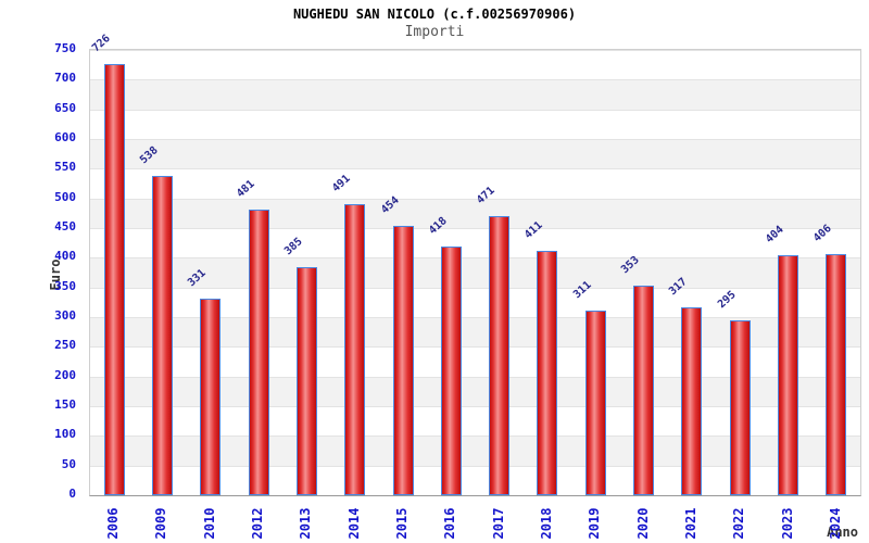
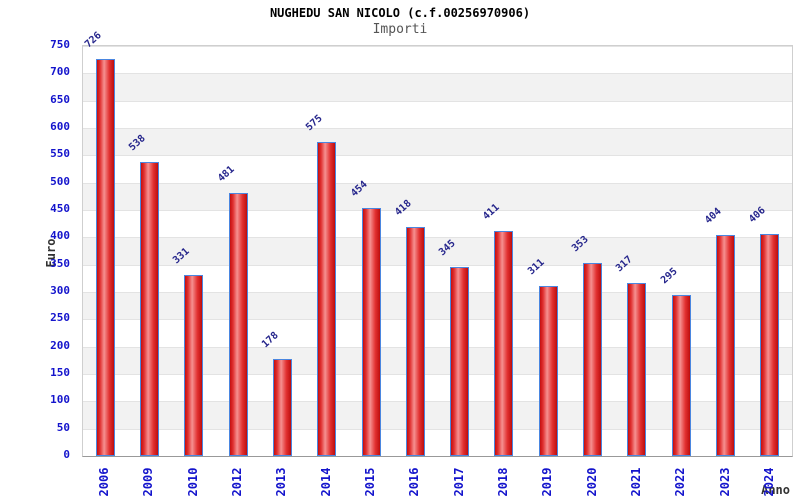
2013: 385 -> 178
2014: 491 -> 575
2017: 471 -> 345
